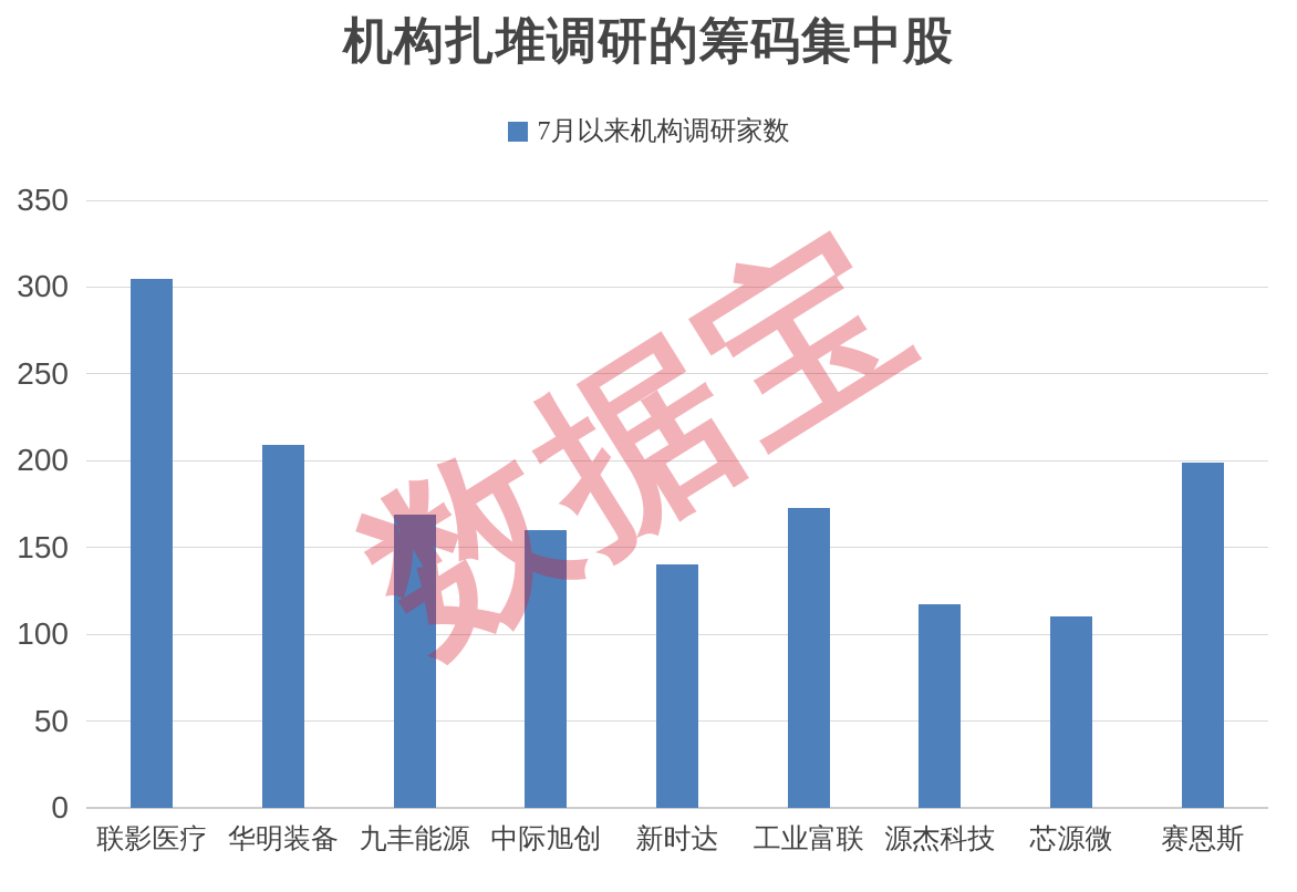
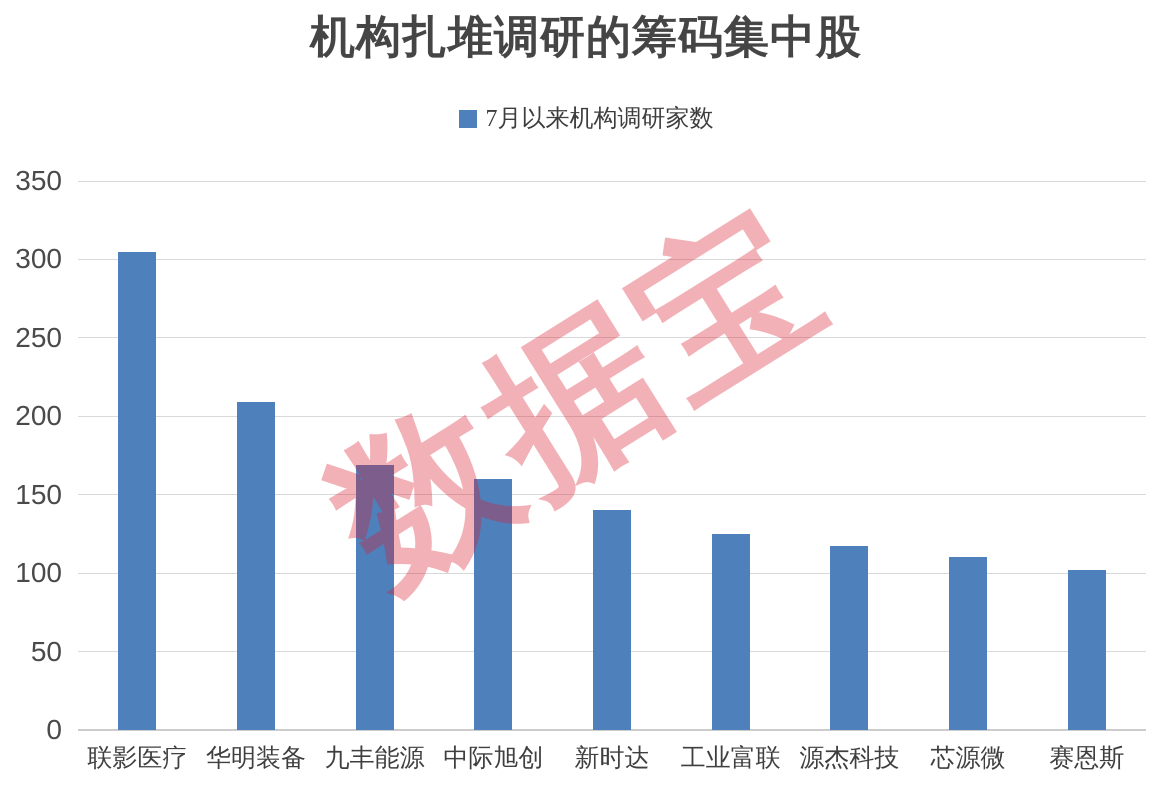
工业富联: 173 -> 125
赛恩斯: 199 -> 102
